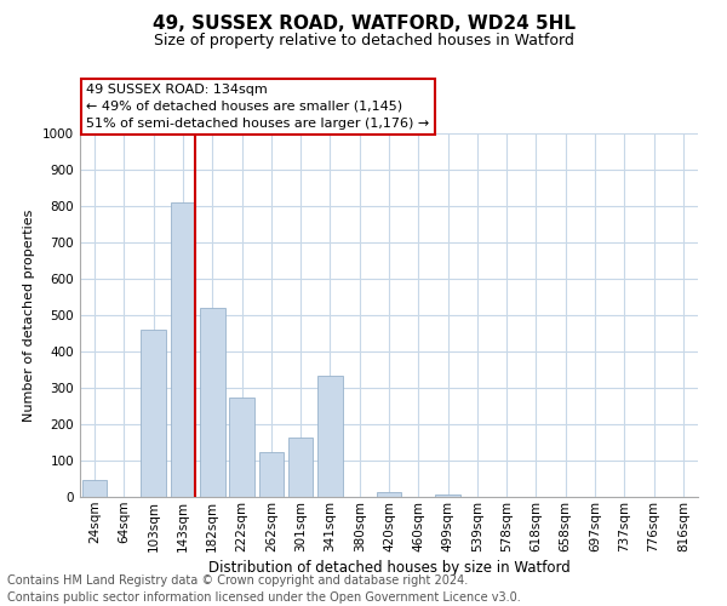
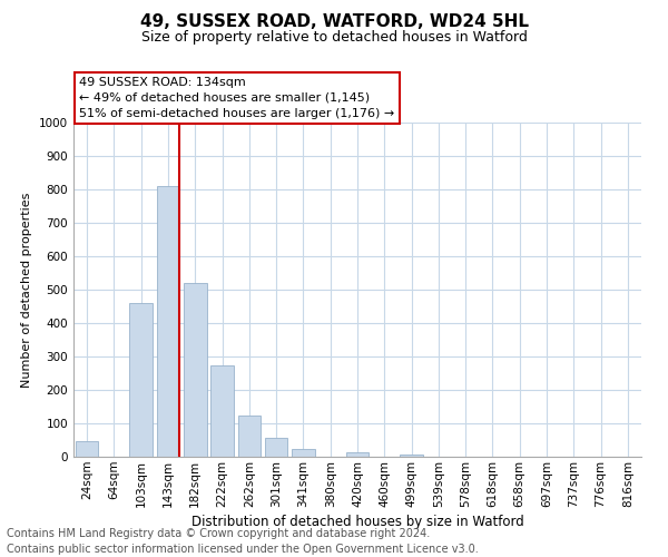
301sqm: 165 -> 58
341sqm: 335 -> 25
